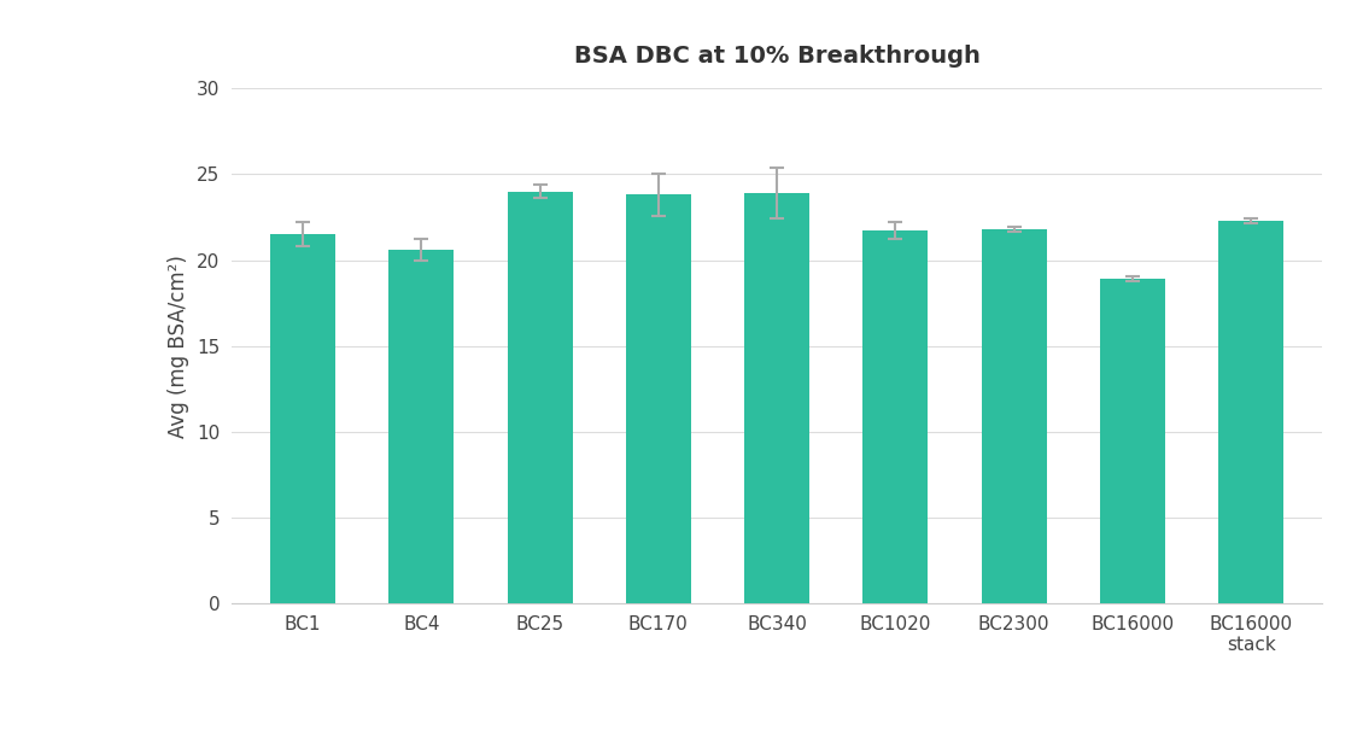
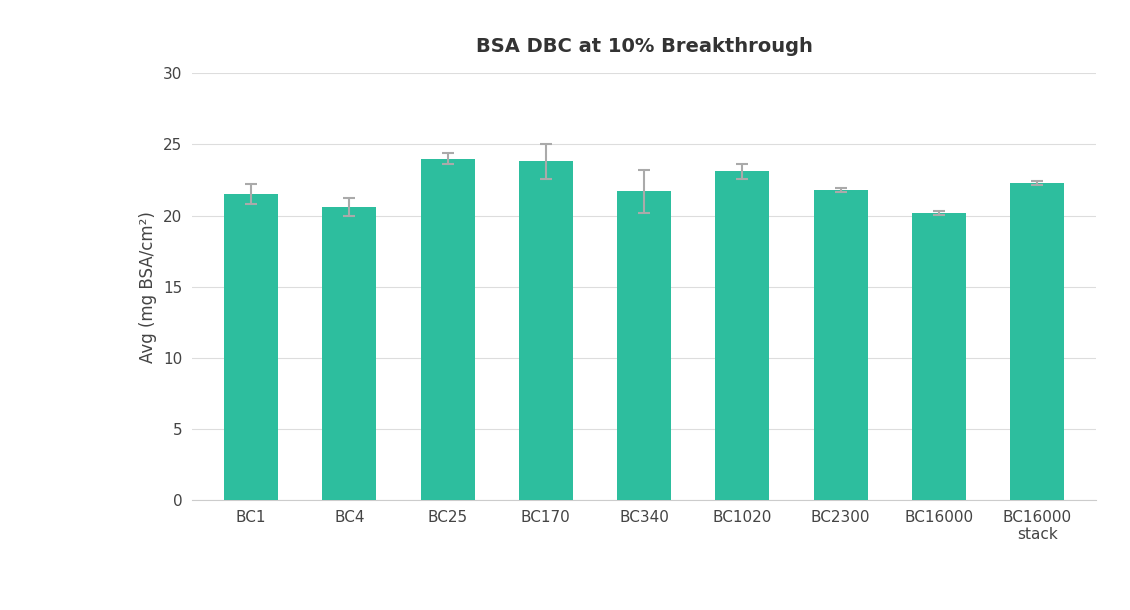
BC340: 23.9 -> 21.7
BC1020: 21.7 -> 23.1
BC16000: 18.9 -> 20.2
